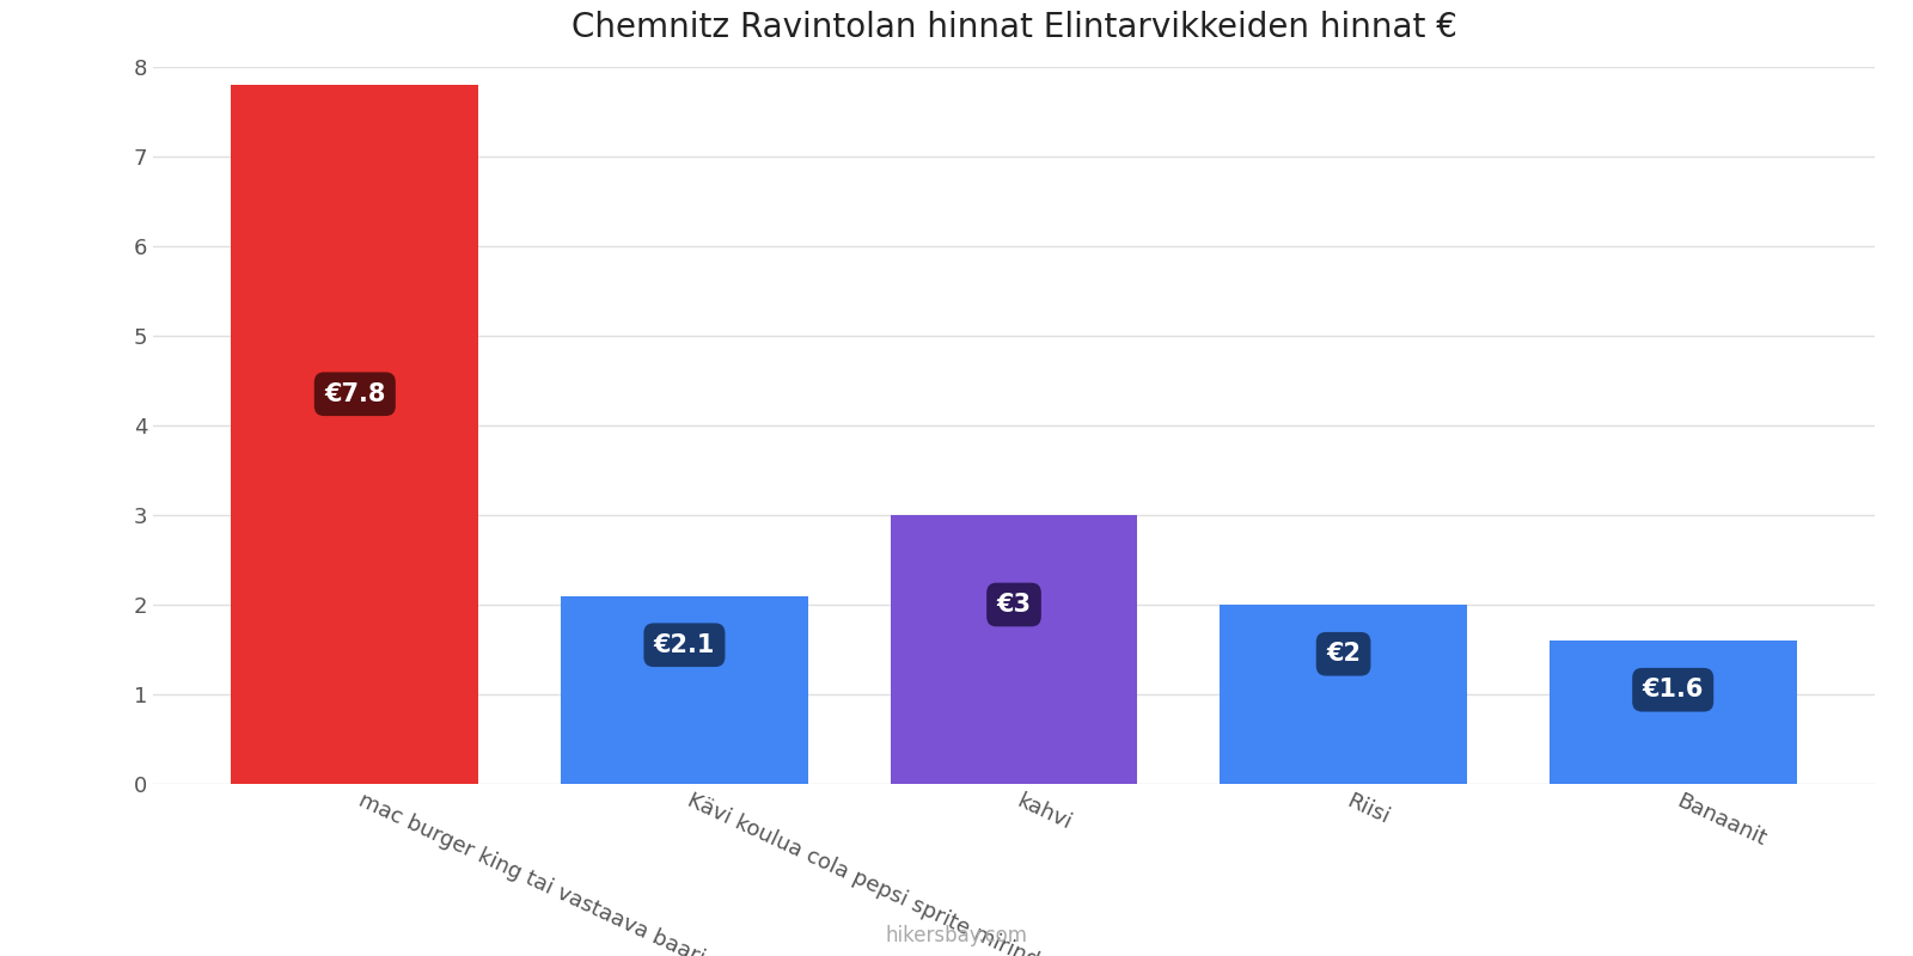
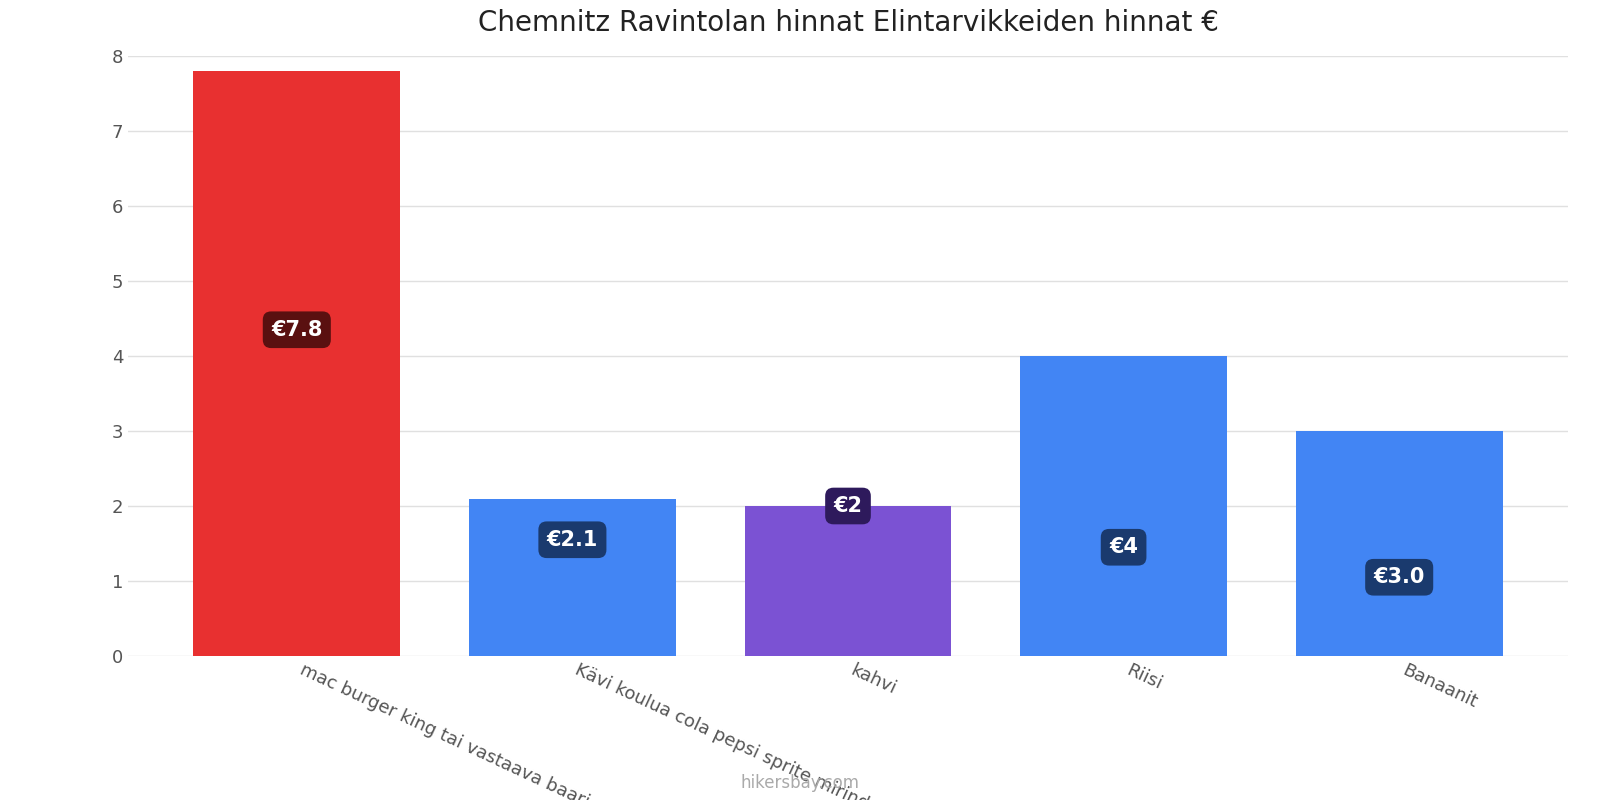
kahvi: €3 -> €2
Riisi: €2 -> €4
Banaanit: €1.6 -> €3.0
